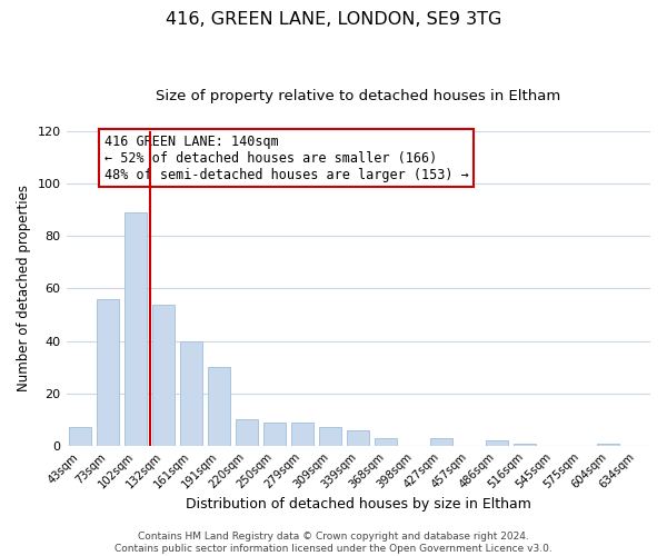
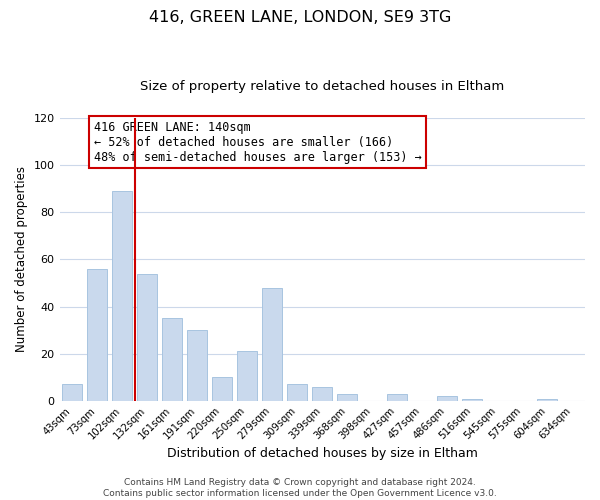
161sqm: 40 -> 35
250sqm: 9 -> 21
279sqm: 9 -> 48
